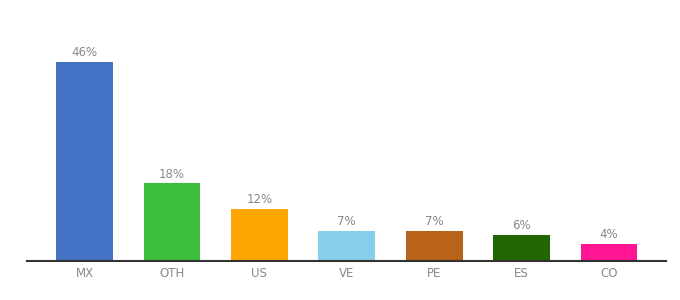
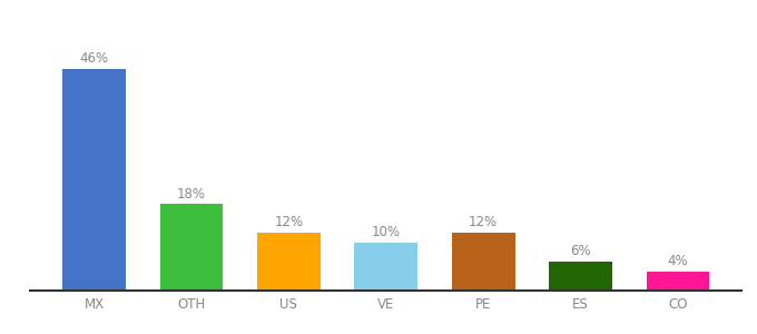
VE: 7% -> 10%
PE: 7% -> 12%
